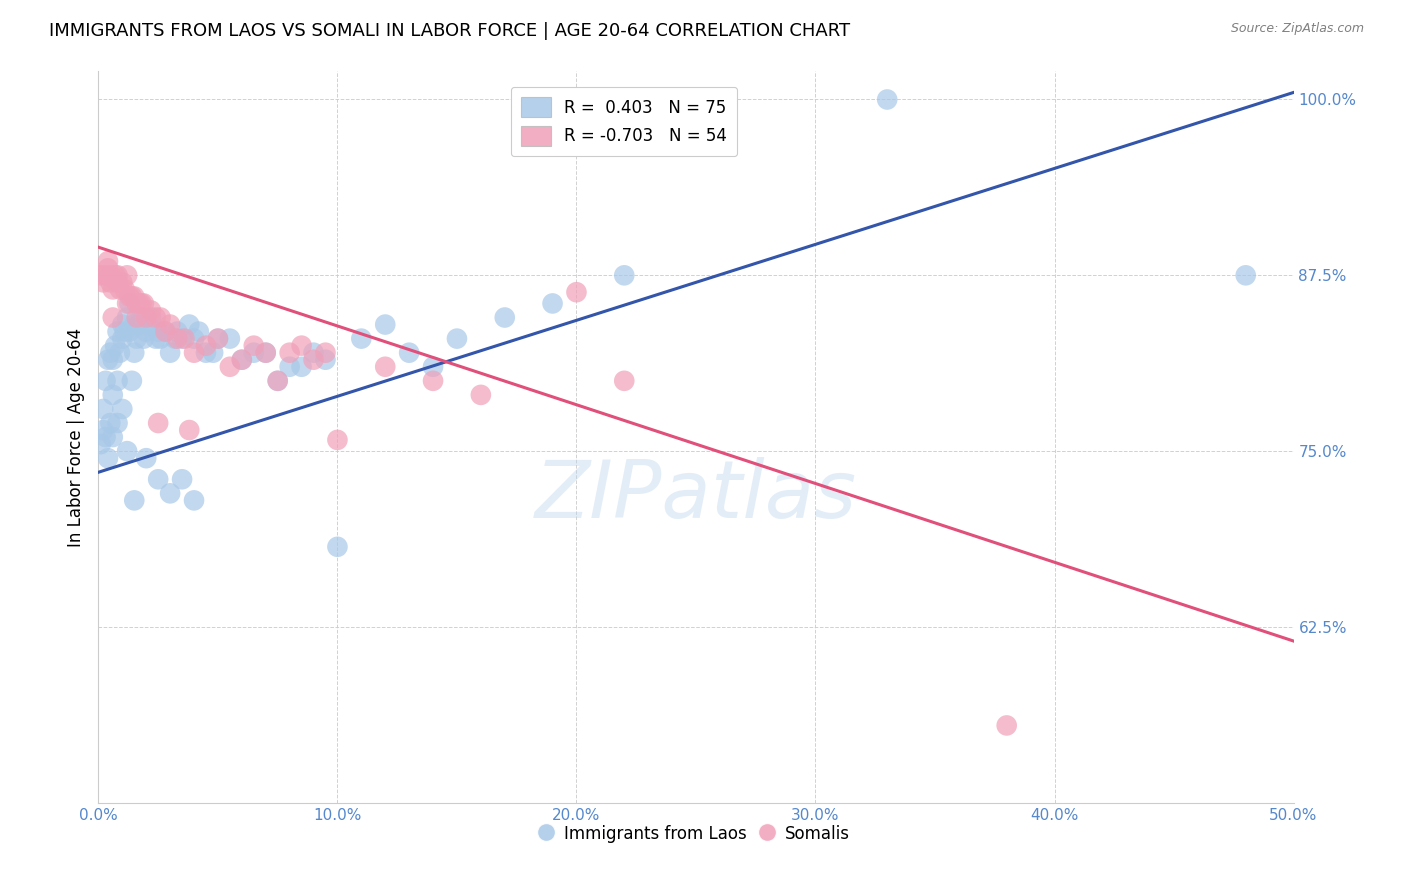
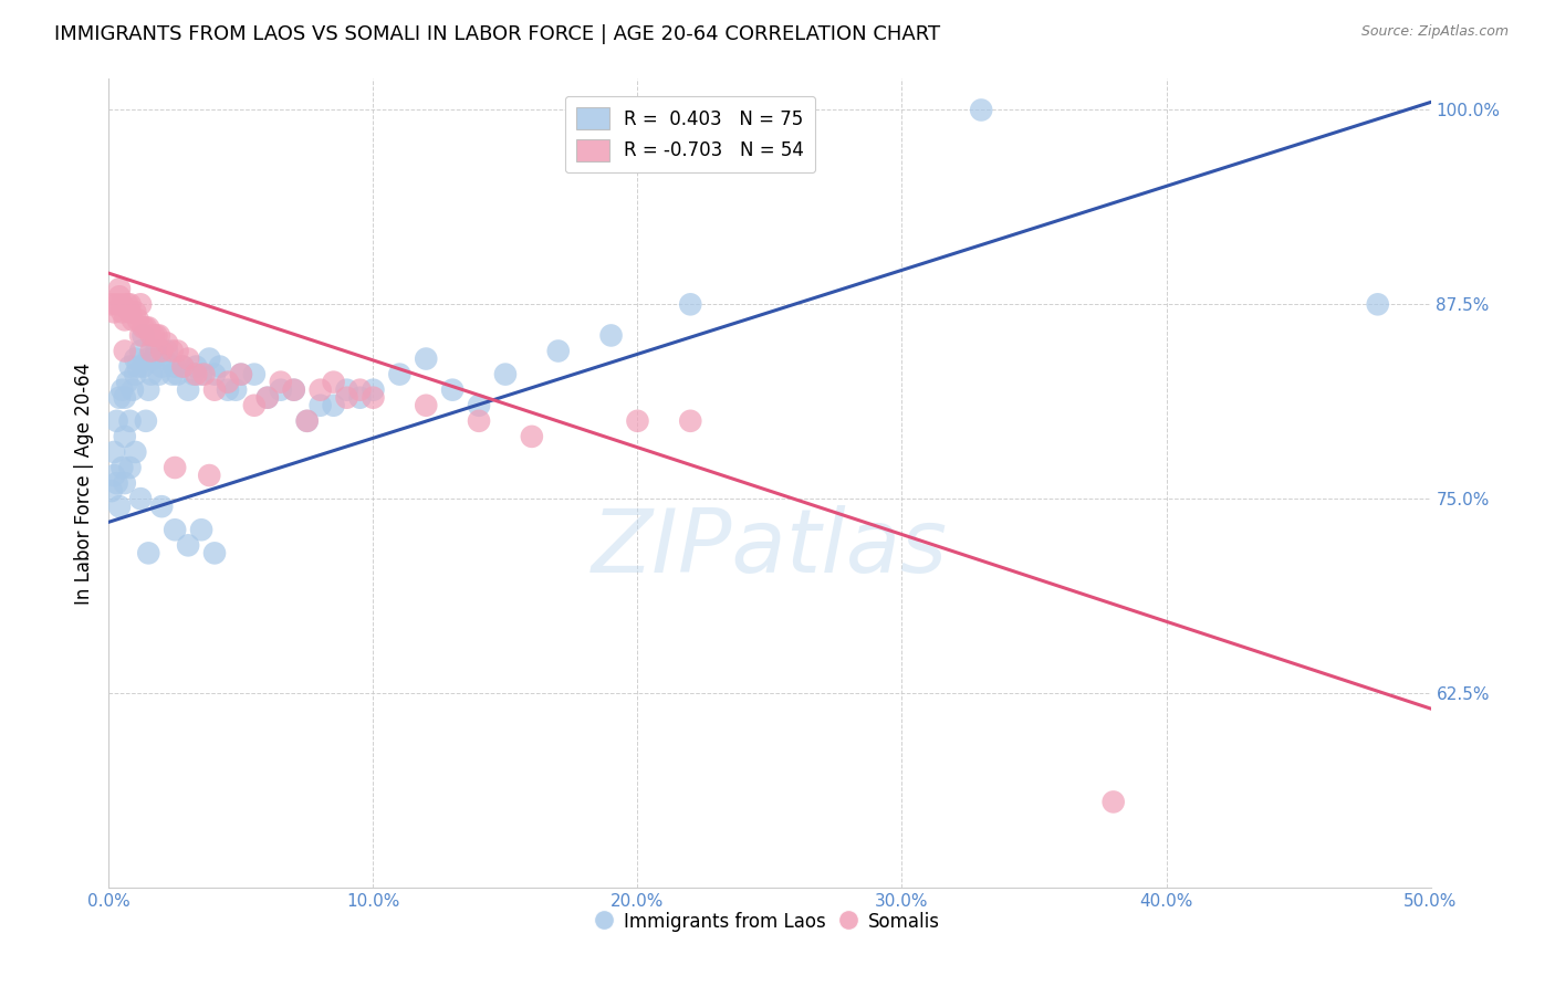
Immigrants from Laos/10.0%: 68.2% -> 82.0%
Somalis/10.0%: 75.8% -> 81.5%
Somalis/20.0%: 86.3% -> 80.0%
